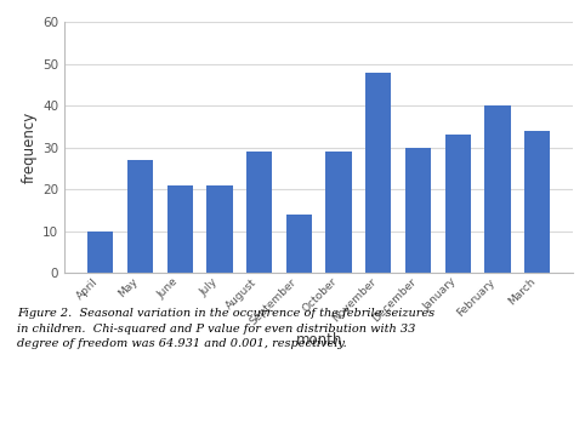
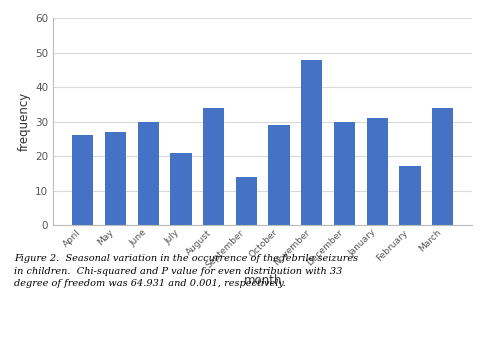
April: 10 -> 26
June: 21 -> 30
August: 29 -> 34
January: 33 -> 31
February: 40 -> 17
